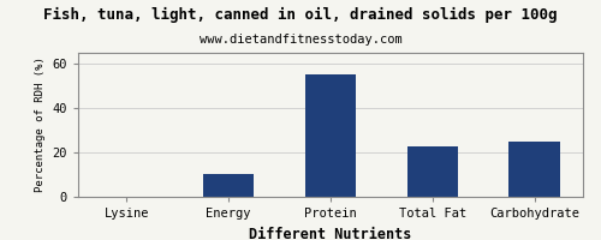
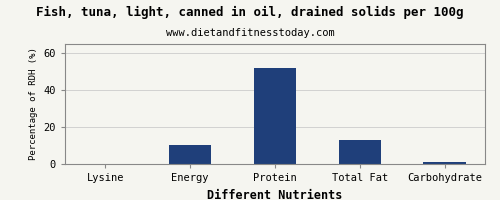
Protein: 55 -> 52
Total Fat: 23 -> 13
Carbohydrate: 25 -> 1
